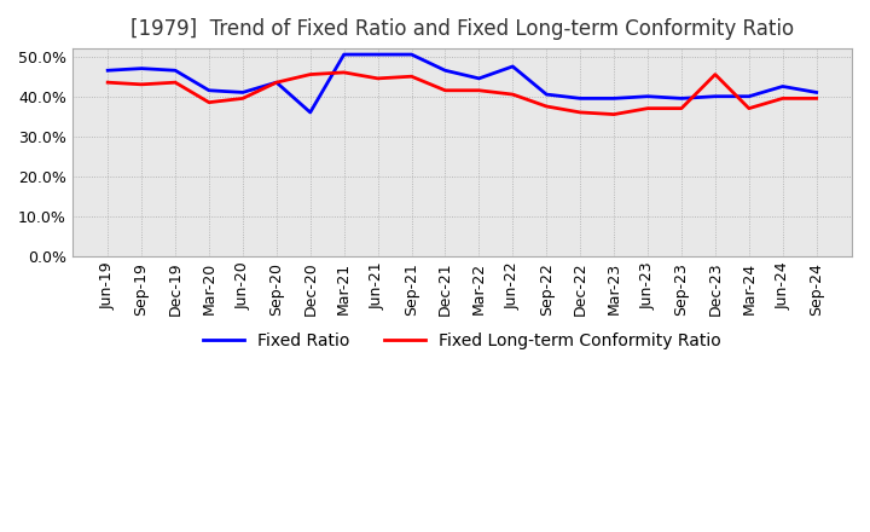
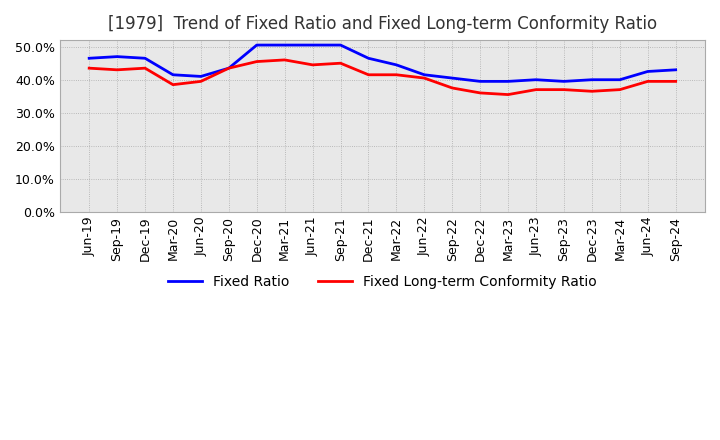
Fixed Ratio/Dec-20: 36.0% -> 50.5%
Fixed Ratio/Jun-22: 47.5% -> 41.5%
Fixed Long-term Conformity Ratio/Dec-23: 45.5% -> 36.5%
Fixed Ratio/Sep-24: 41.0% -> 43.0%
